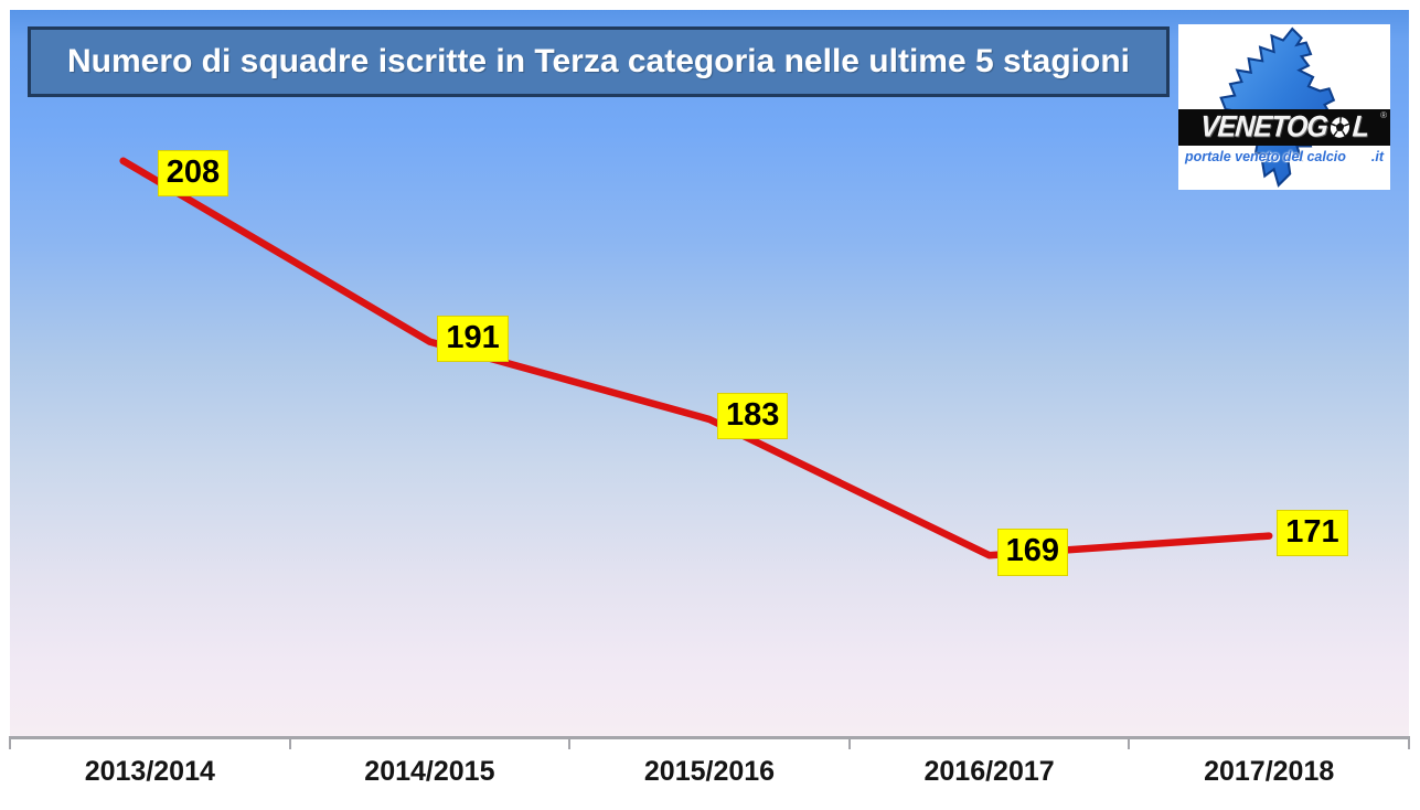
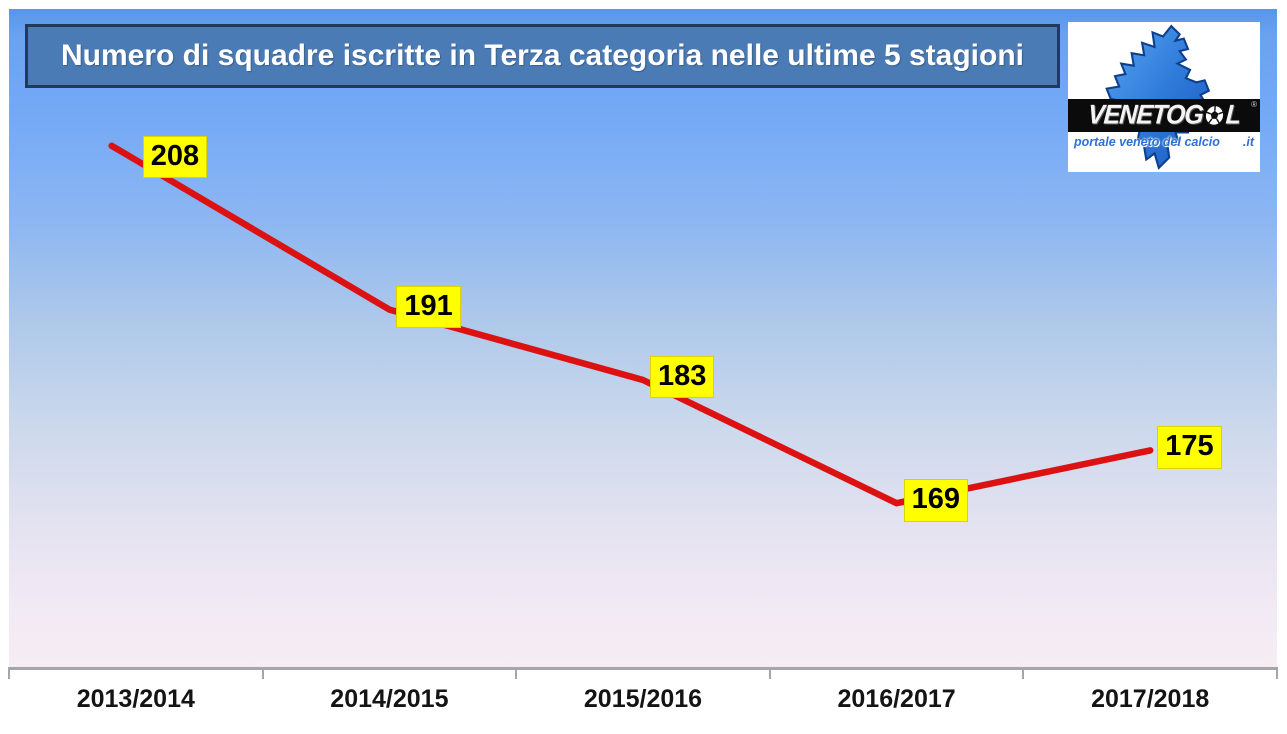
2017/2018: 171 -> 175
